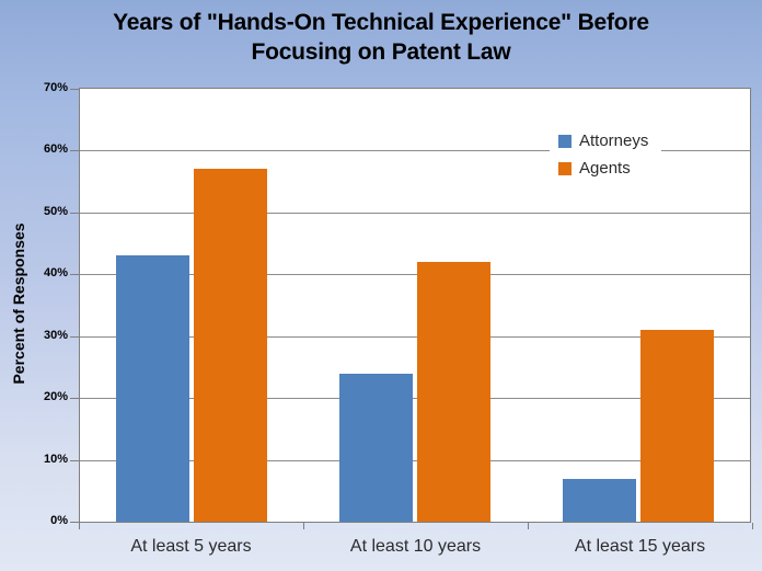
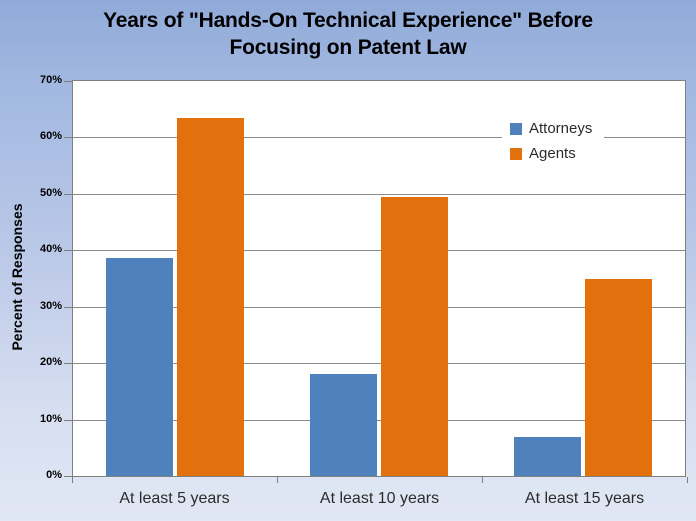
Attorneys/At least 5 years: 43% -> 39%
Agents/At least 5 years: 57% -> 64%
Attorneys/At least 10 years: 24% -> 18%
Agents/At least 10 years: 42% -> 50%
Agents/At least 15 years: 31% -> 35%
